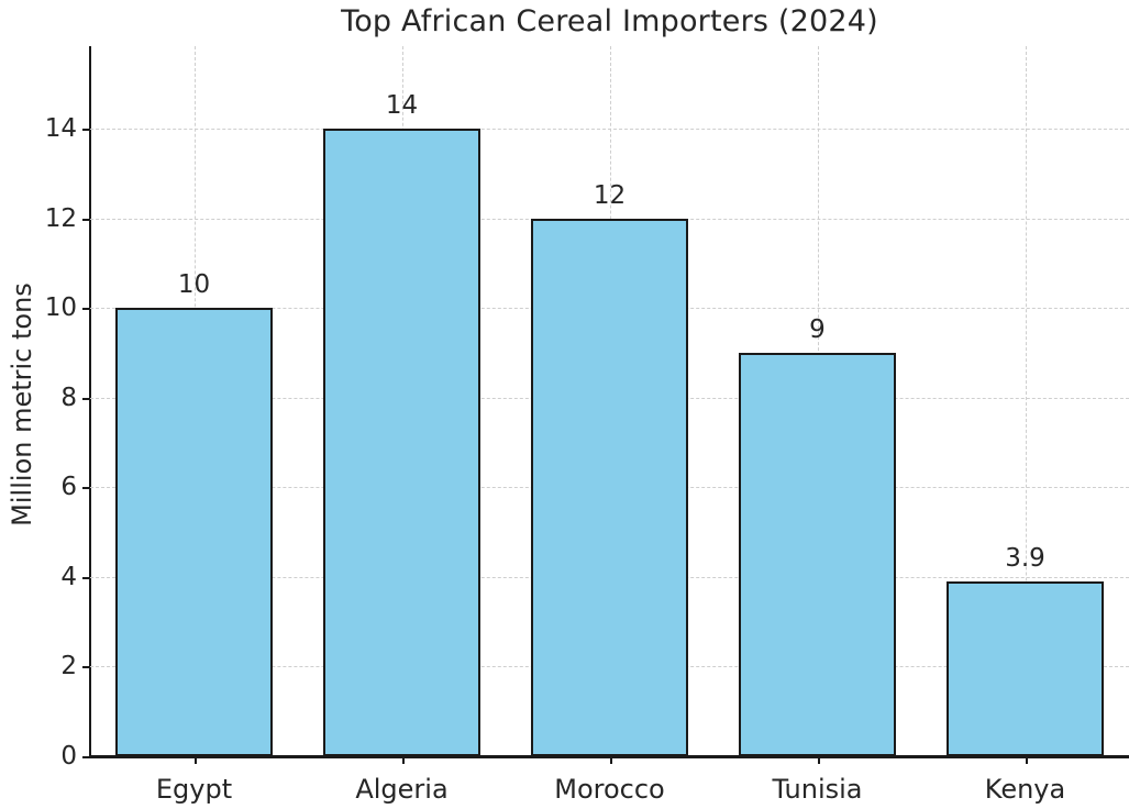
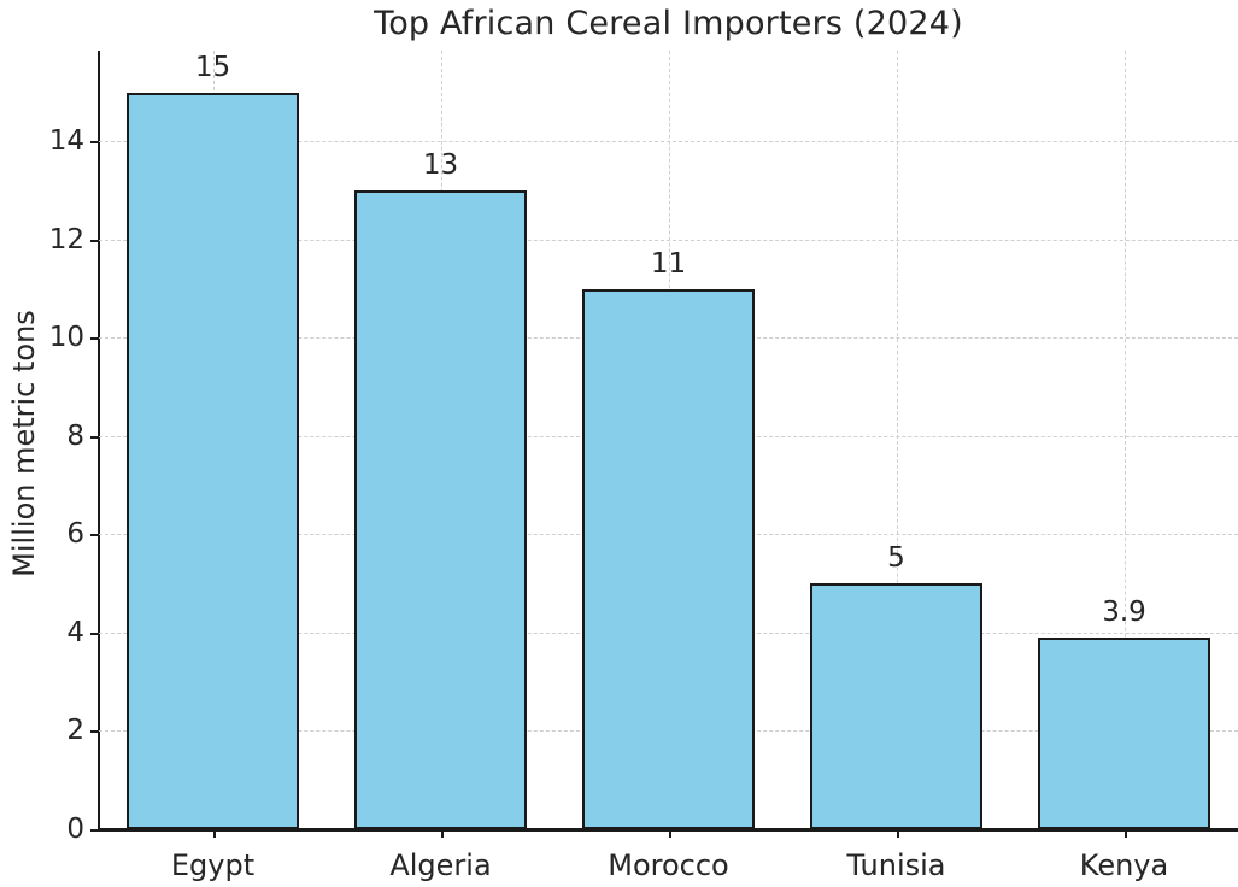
Egypt: 10 -> 15
Algeria: 14 -> 13
Morocco: 12 -> 11
Tunisia: 9 -> 5
